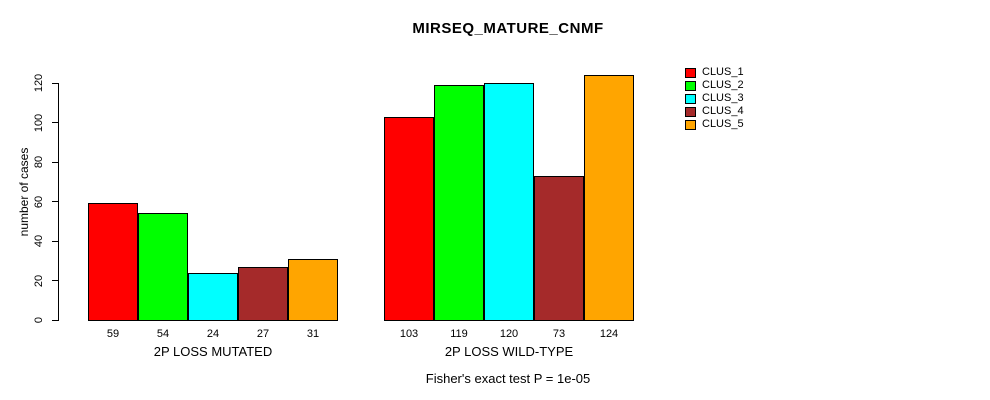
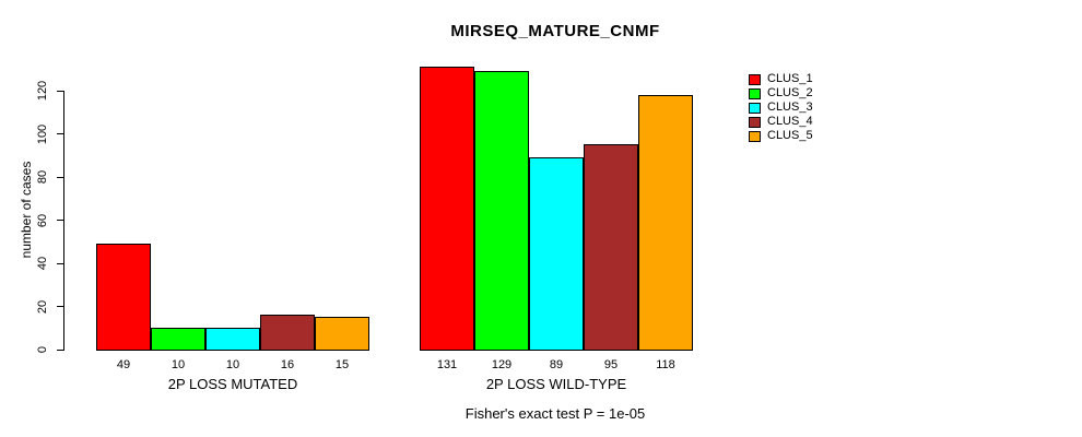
CLUS_1/2P LOSS MUTATED: 59 -> 49
CLUS_2/2P LOSS MUTATED: 54 -> 10
CLUS_3/2P LOSS MUTATED: 24 -> 10
CLUS_4/2P LOSS MUTATED: 27 -> 16
CLUS_5/2P LOSS MUTATED: 31 -> 15
CLUS_1/2P LOSS WILD-TYPE: 103 -> 131
CLUS_2/2P LOSS WILD-TYPE: 119 -> 129
CLUS_3/2P LOSS WILD-TYPE: 120 -> 89
CLUS_4/2P LOSS WILD-TYPE: 73 -> 95
CLUS_5/2P LOSS WILD-TYPE: 124 -> 118
